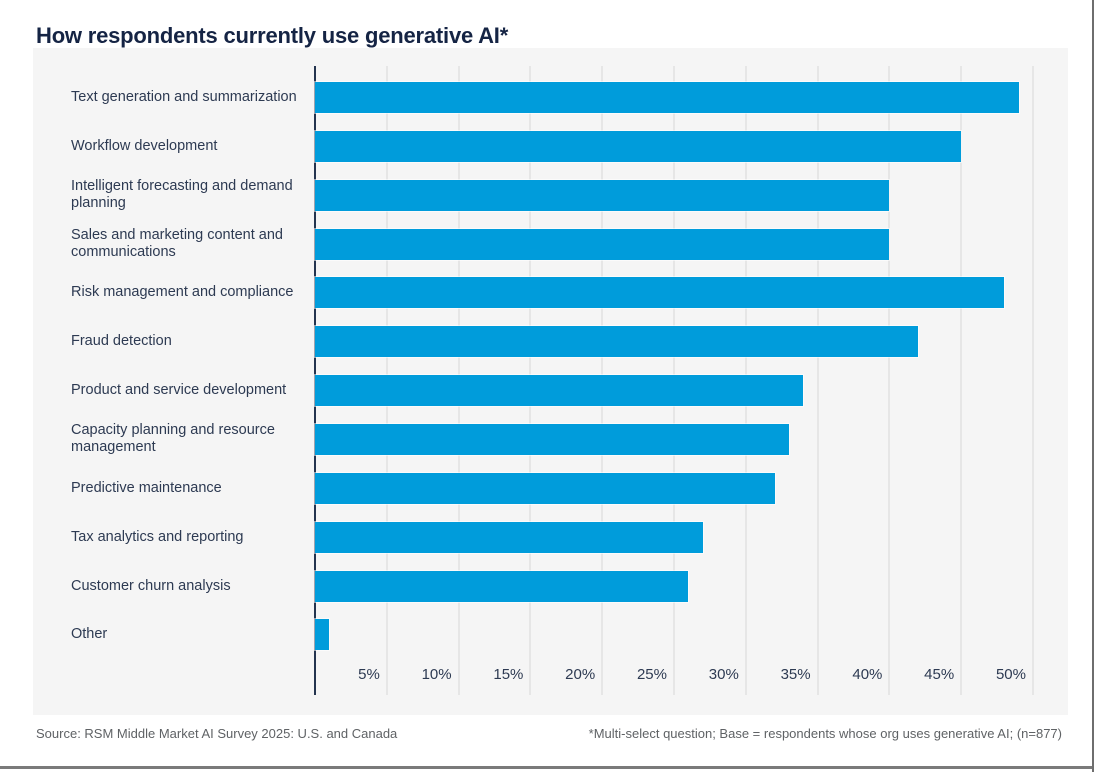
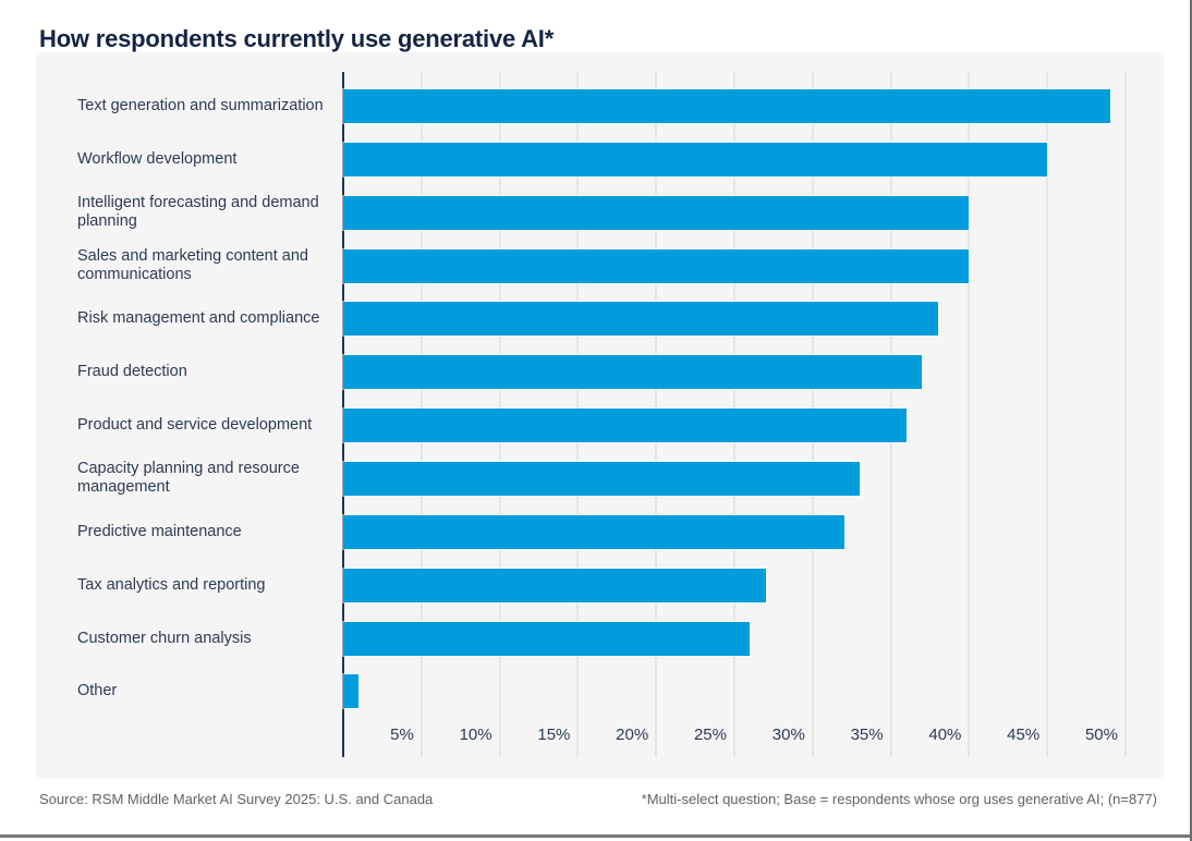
Risk management and compliance: 48% -> 38%
Fraud detection: 42% -> 37%
Product and service development: 34% -> 36%
